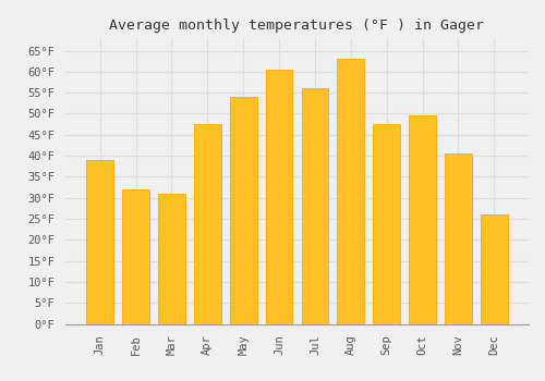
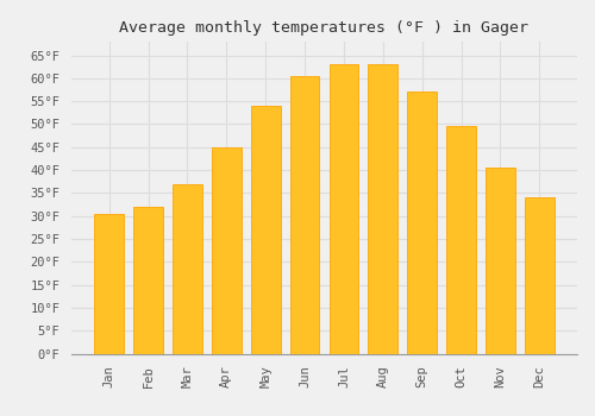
Jan: 39.0°F -> 30.5°F
Mar: 31.0°F -> 37.0°F
Apr: 47.5°F -> 45.0°F
Jul: 56.0°F -> 63.0°F
Sep: 47.5°F -> 57.0°F
Dec: 26.0°F -> 34.0°F
